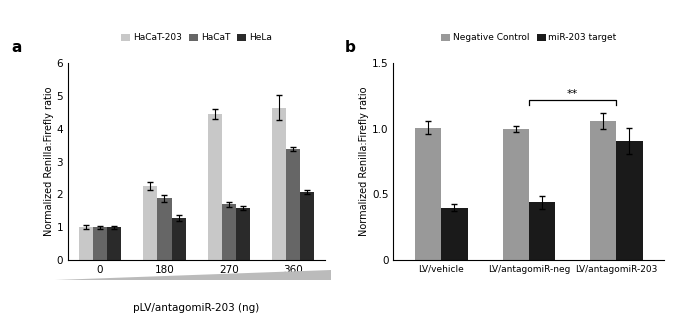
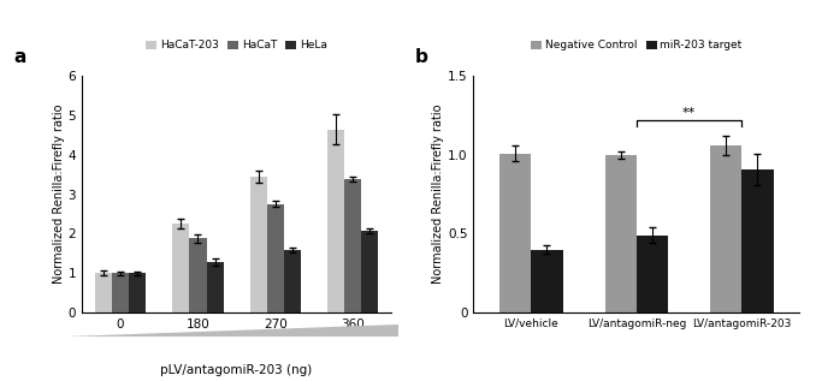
HaCaT-203/270: 4.45 -> 3.45
HaCaT/270: 1.70 -> 2.75
miR-203 target/LV/antagomiR-neg: 0.44 -> 0.49
